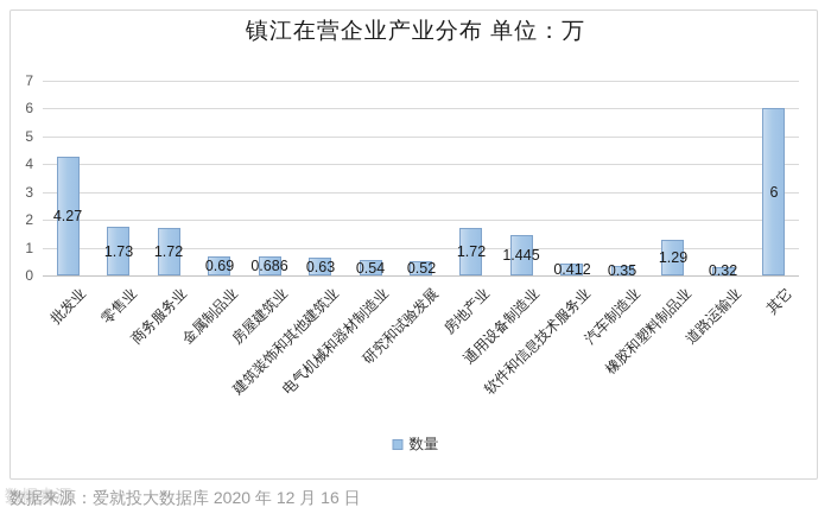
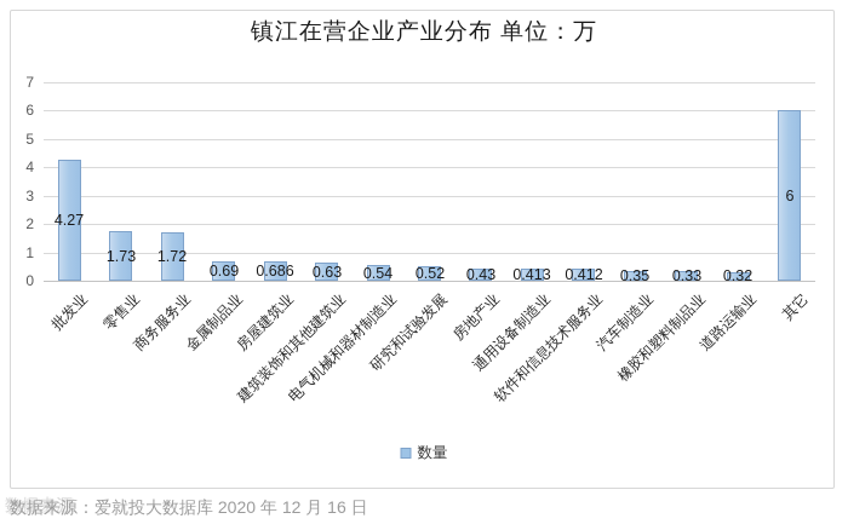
房地产业: 1.72 -> 0.43
通用设备制造业: 1.445 -> 0.413
橡胶和塑料制品业: 1.29 -> 0.33
